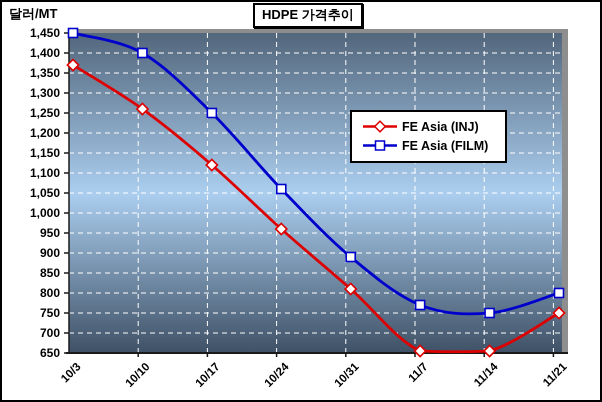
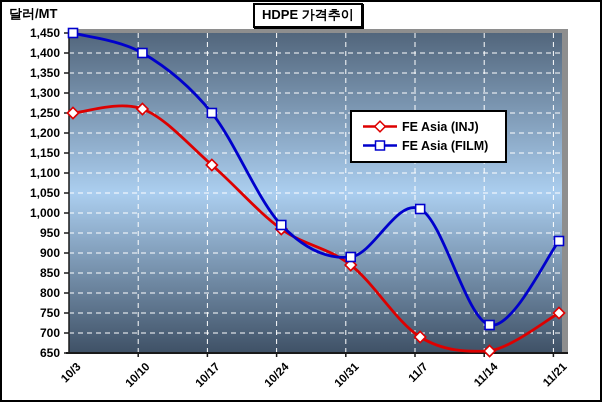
FE Asia (INJ)/10/3: 1370 -> 1250
FE Asia (FILM)/10/24: 1060 -> 970
FE Asia (INJ)/10/31: 810 -> 870
FE Asia (INJ)/11/7: 660 -> 690
FE Asia (FILM)/11/7: 770 -> 1010
FE Asia (FILM)/11/14: 750 -> 720
FE Asia (FILM)/11/21: 800 -> 930
